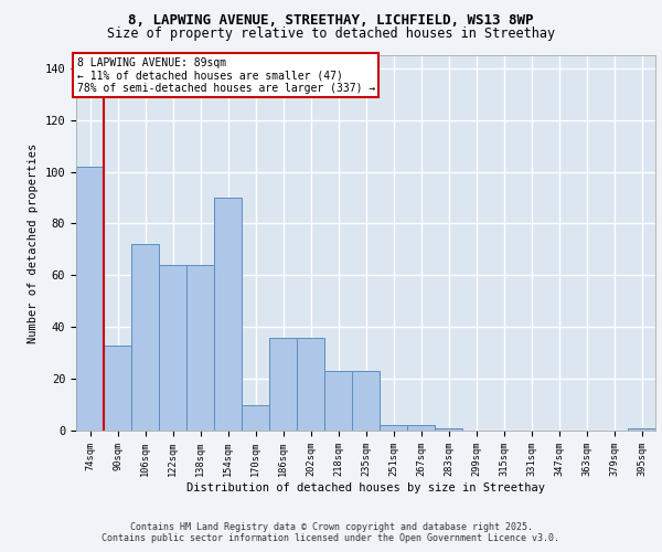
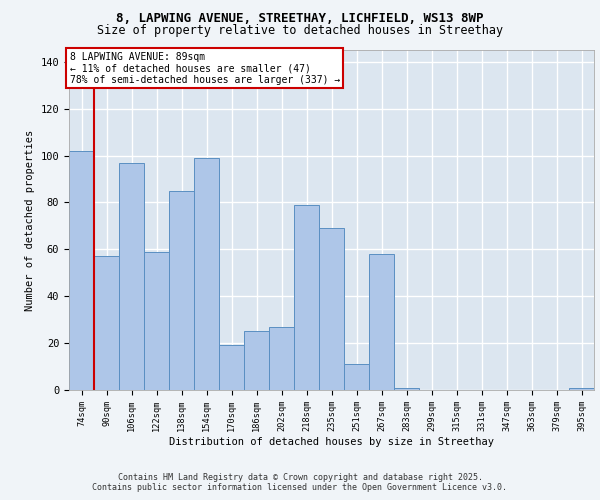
90sqm: 33 -> 57
106sqm: 72 -> 97
122sqm: 64 -> 59
138sqm: 64 -> 85
154sqm: 90 -> 99
170sqm: 10 -> 19
186sqm: 36 -> 25
202sqm: 36 -> 27
218sqm: 23 -> 79
235sqm: 23 -> 69
251sqm: 2 -> 11
267sqm: 2 -> 58
